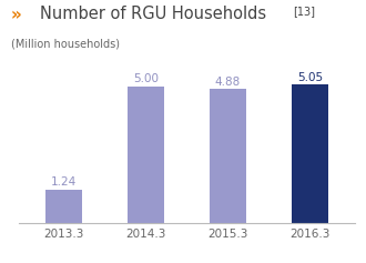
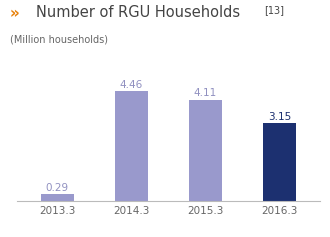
2013.3: 1.24 -> 0.29
2014.3: 5.00 -> 4.46
2015.3: 4.88 -> 4.11
2016.3: 5.05 -> 3.15
